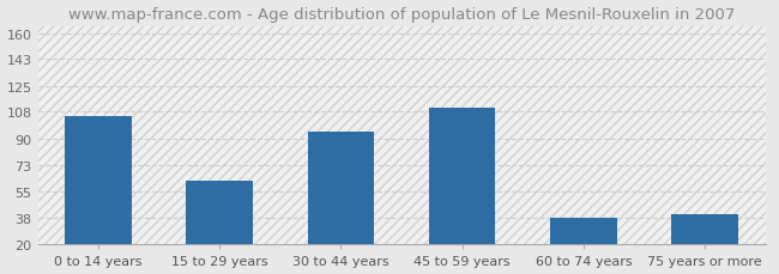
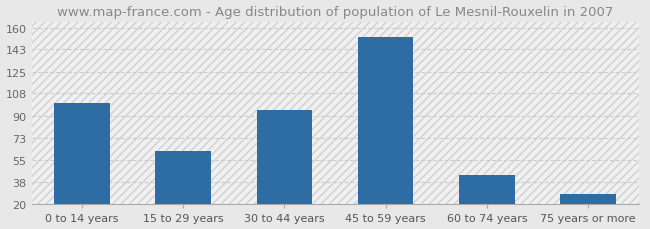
0 to 14 years: 105 -> 100
45 to 59 years: 111 -> 153
60 to 74 years: 38 -> 43
75 years or more: 40 -> 28
